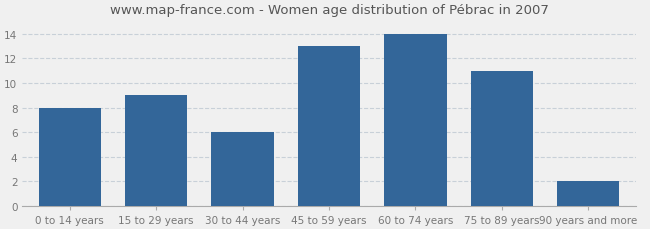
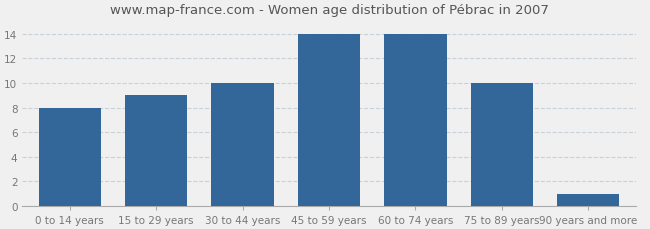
30 to 44 years: 6 -> 10
45 to 59 years: 13 -> 14
75 to 89 years: 11 -> 10
90 years and more: 2 -> 1
